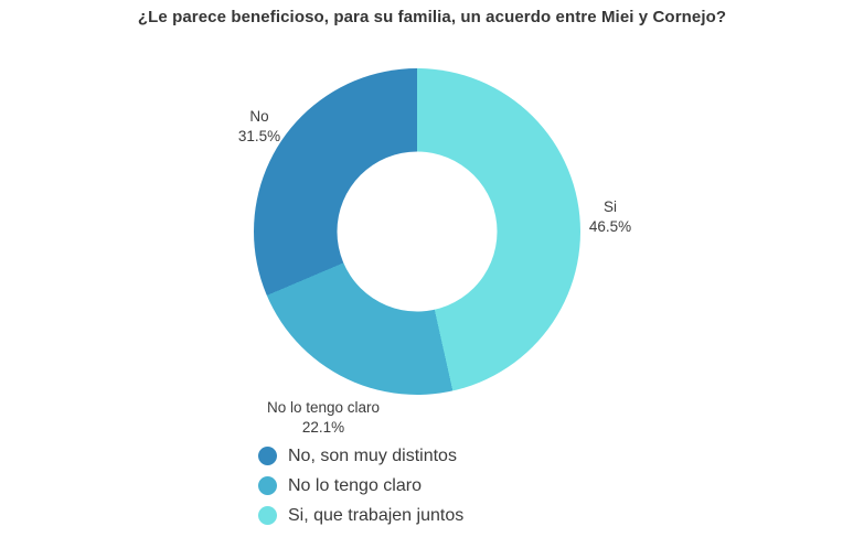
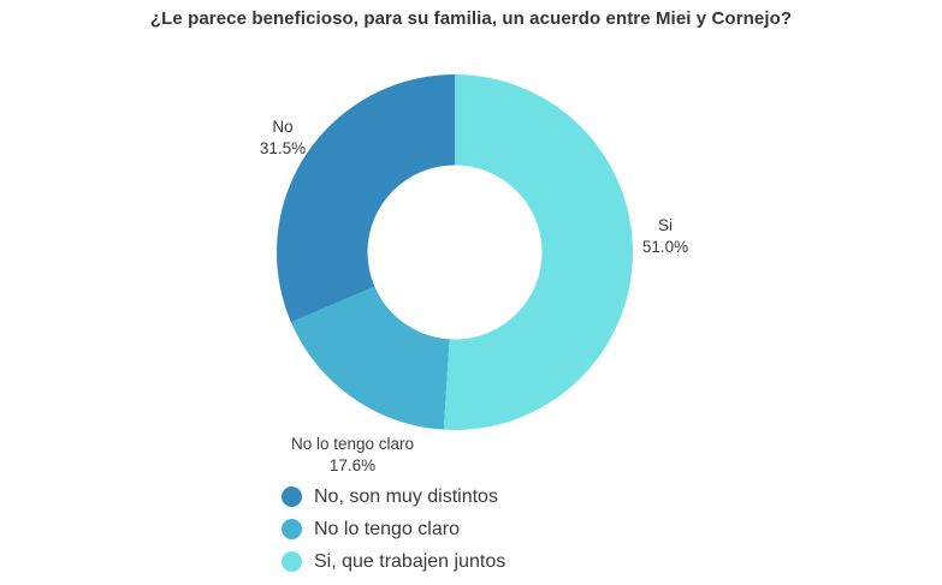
No lo tengo claro: 22.1% -> 17.6%
Si: 46.5% -> 51.0%
